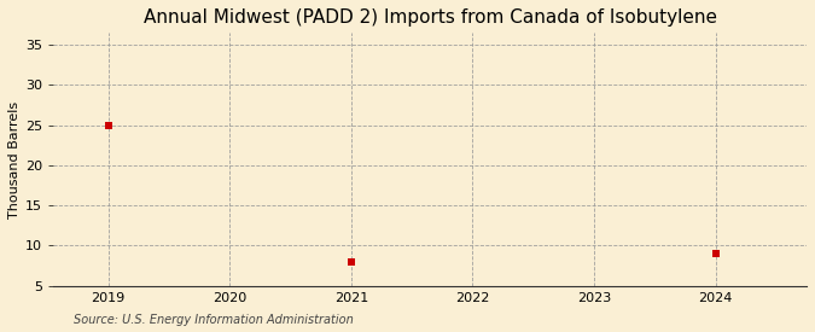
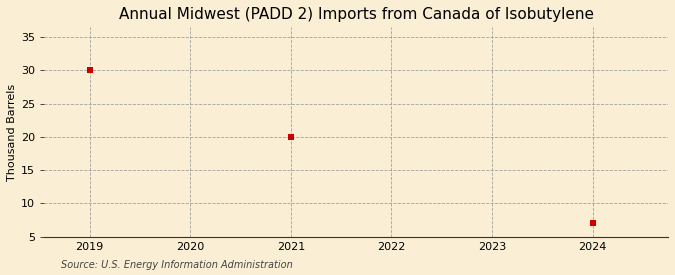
2019: 25 -> 30
2021: 8 -> 20
2024: 9 -> 7
